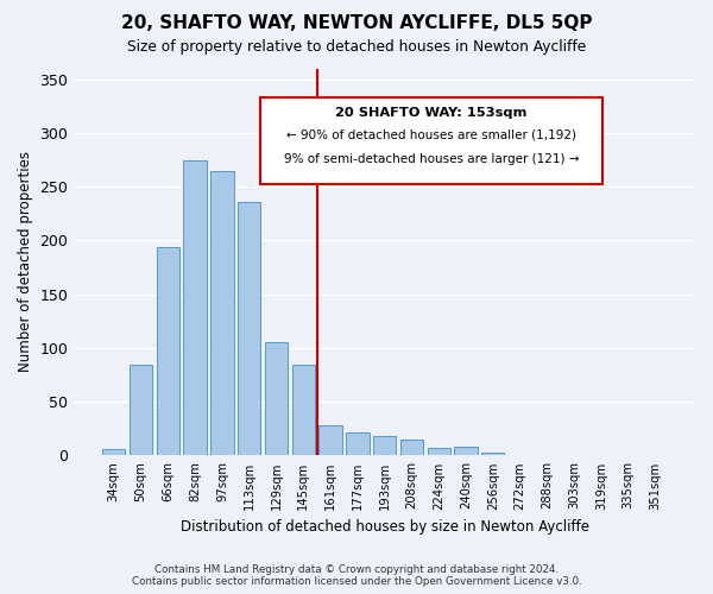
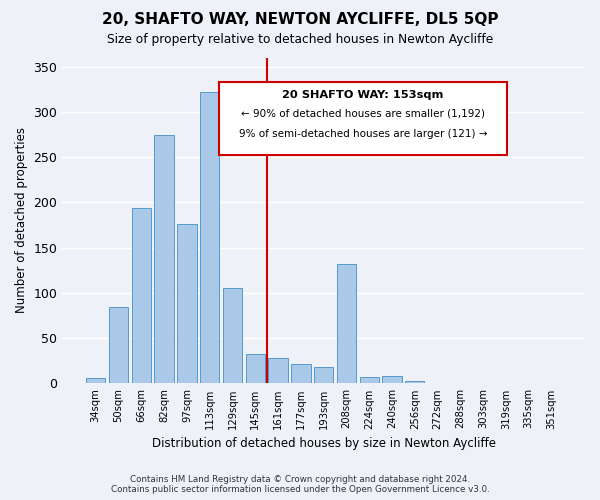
97sqm: 265 -> 176
113sqm: 236 -> 322
145sqm: 84 -> 32
208sqm: 15 -> 132
